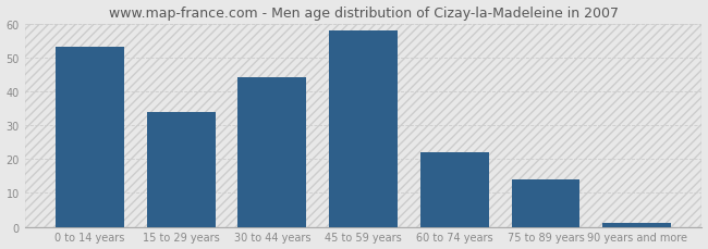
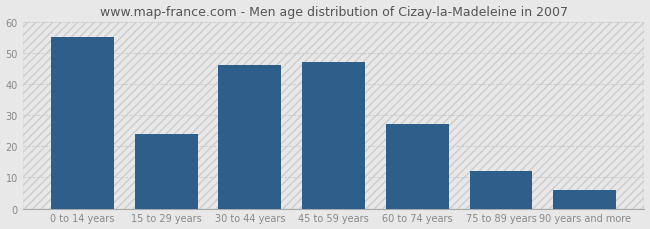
0 to 14 years: 53 -> 55
15 to 29 years: 34 -> 24
30 to 44 years: 44 -> 46
45 to 59 years: 58 -> 47
60 to 74 years: 22 -> 27
75 to 89 years: 14 -> 12
90 years and more: 1 -> 6
